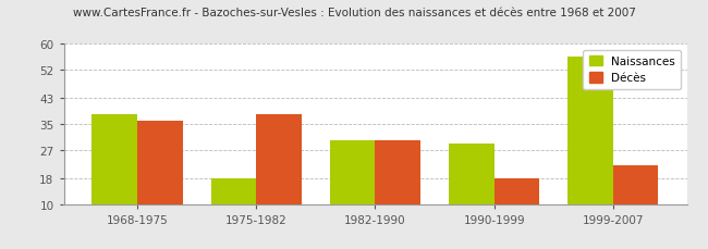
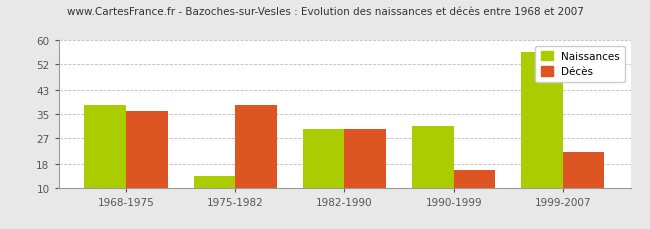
Naissances/1975-1982: 18 -> 14
Naissances/1990-1999: 29 -> 31
Décès/1990-1999: 18 -> 16
